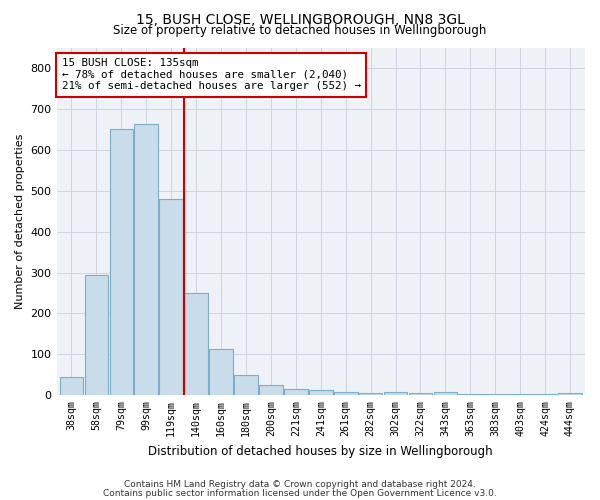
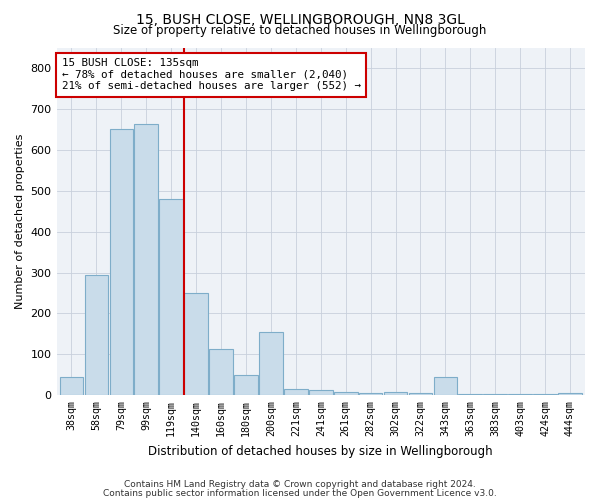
200sqm: 25 -> 155
343sqm: 7 -> 45
